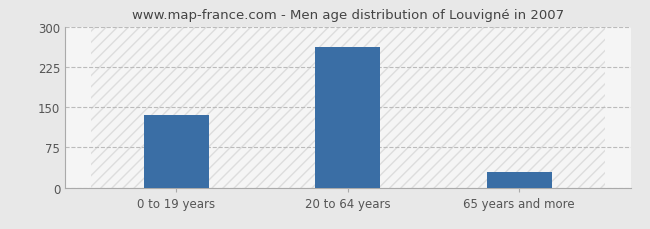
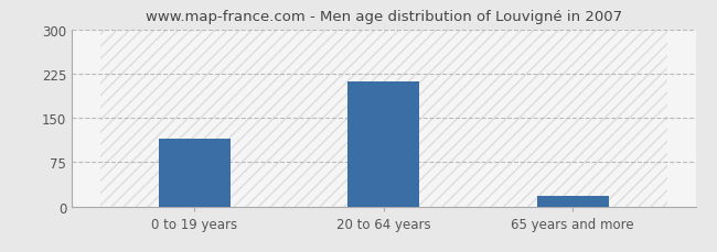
0 to 19 years: 136 -> 114
20 to 64 years: 262 -> 212
65 years and more: 30 -> 18
